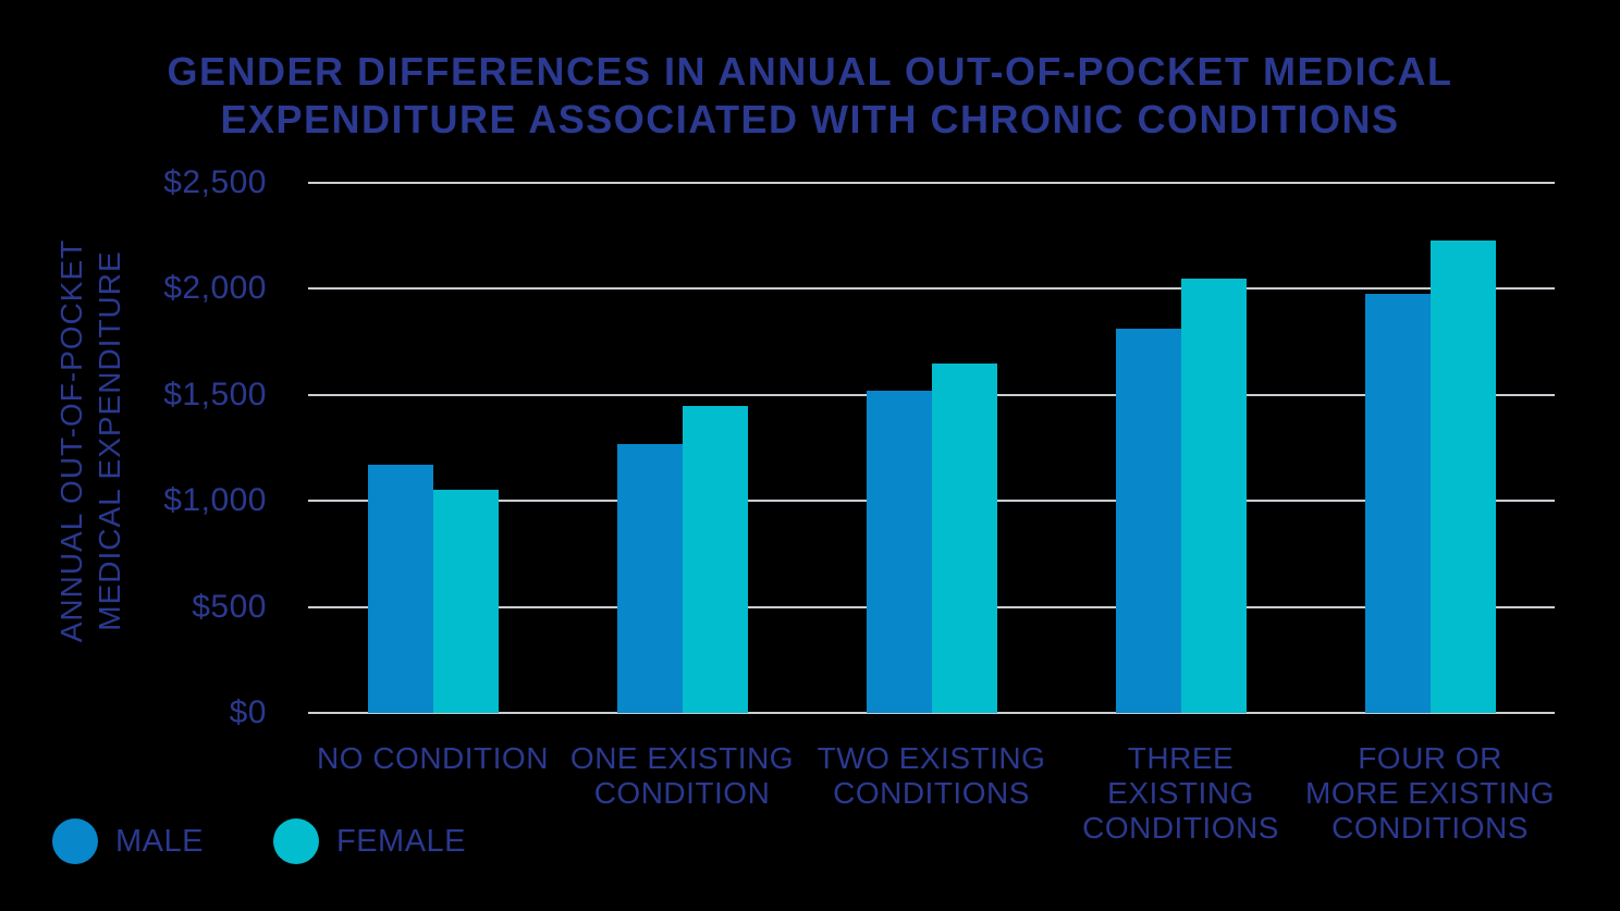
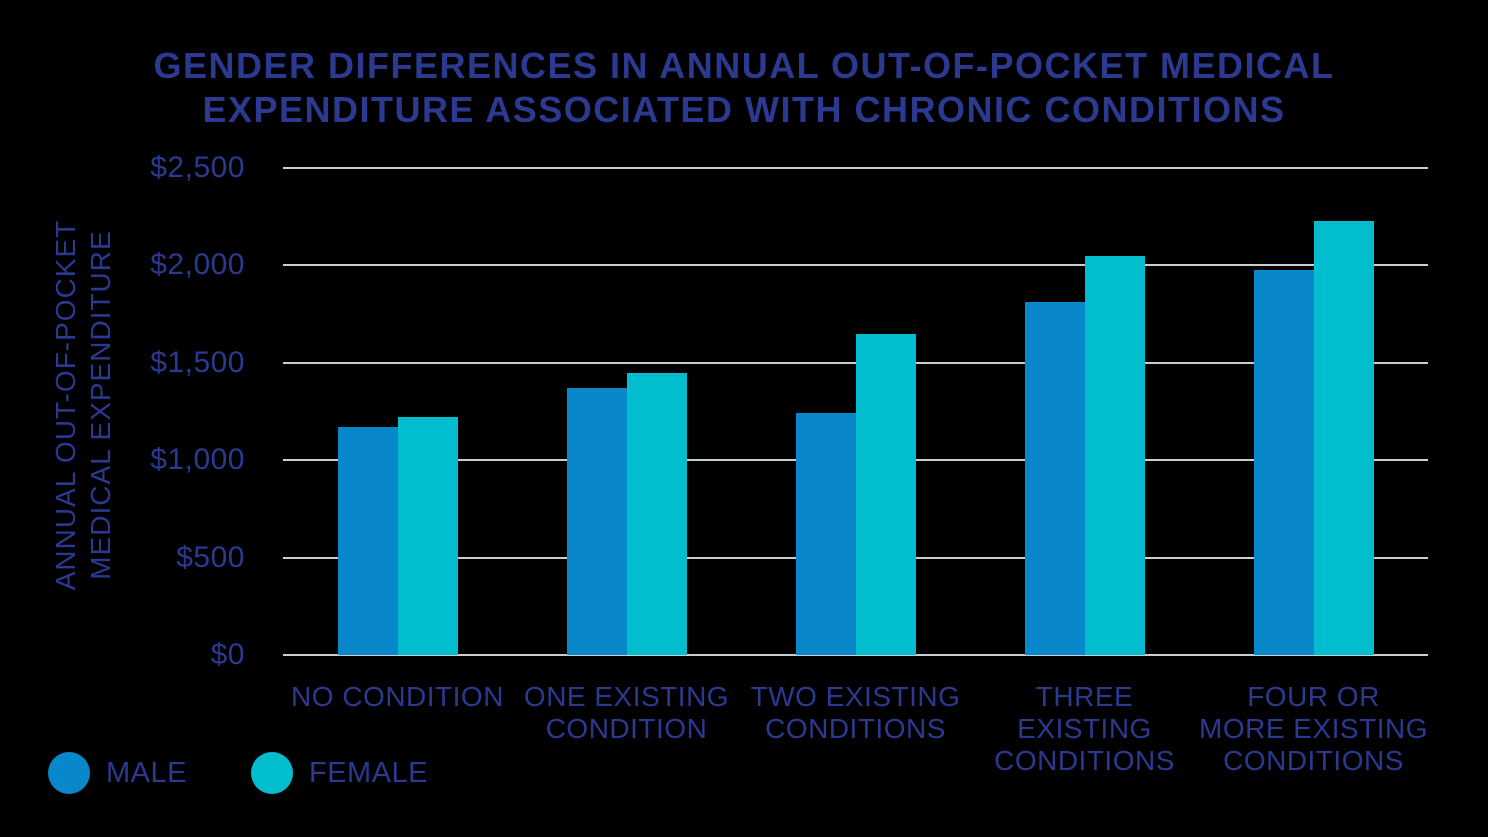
FEMALE/NO CONDITION: $1050 -> $1220
MALE/ONE EXISTING CONDITION: $1270 -> $1370
MALE/TWO EXISTING CONDITIONS: $1520 -> $1240
